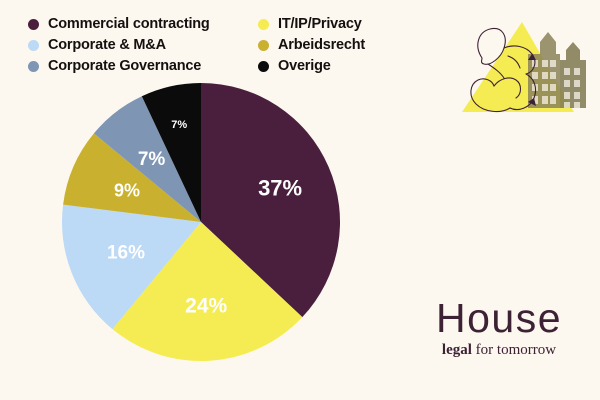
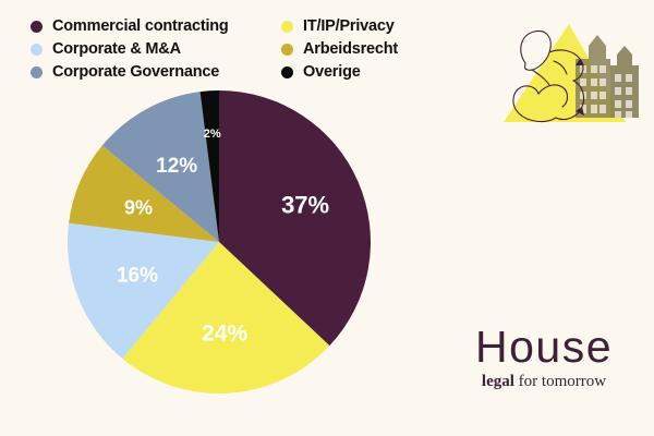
Corporate Governance: 7% -> 12%
Overige: 7% -> 2%
